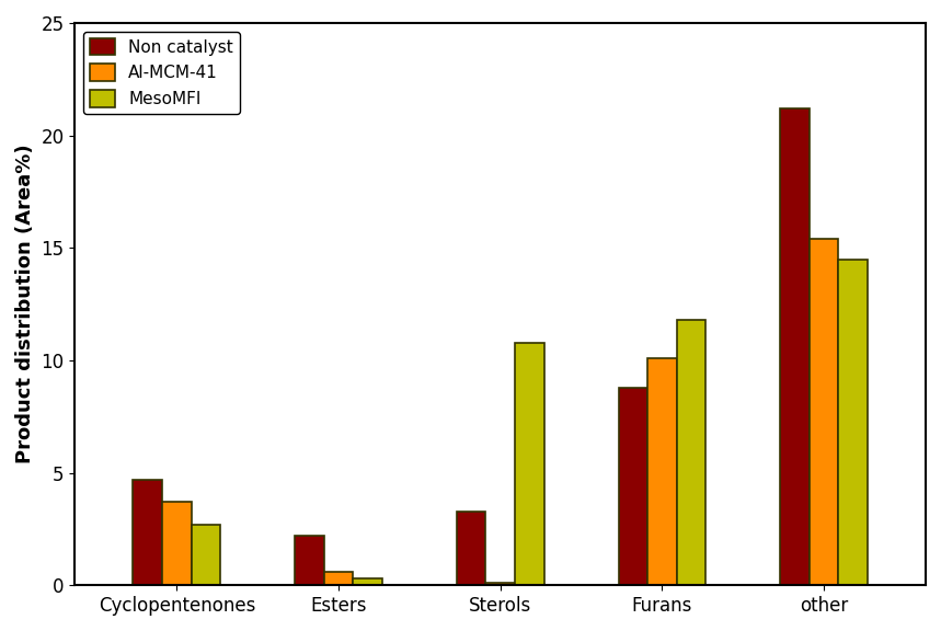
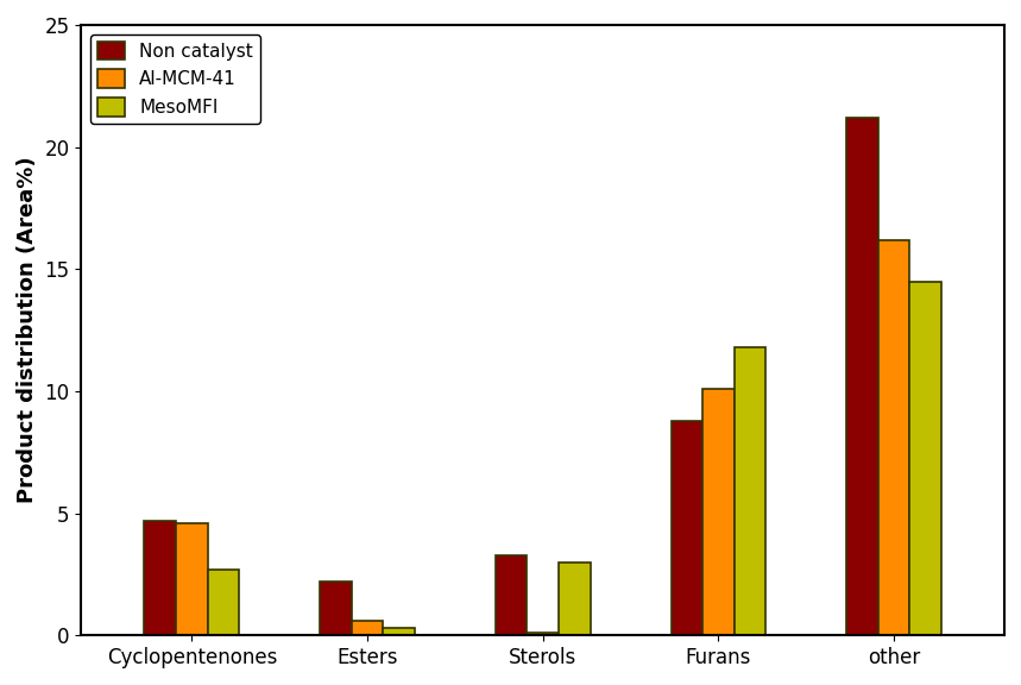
Al-MCM-41/Cyclopentenones: 3.7 -> 4.6
MesoMFI/Sterols: 10.8 -> 3.0
Al-MCM-41/other: 15.4 -> 16.2
